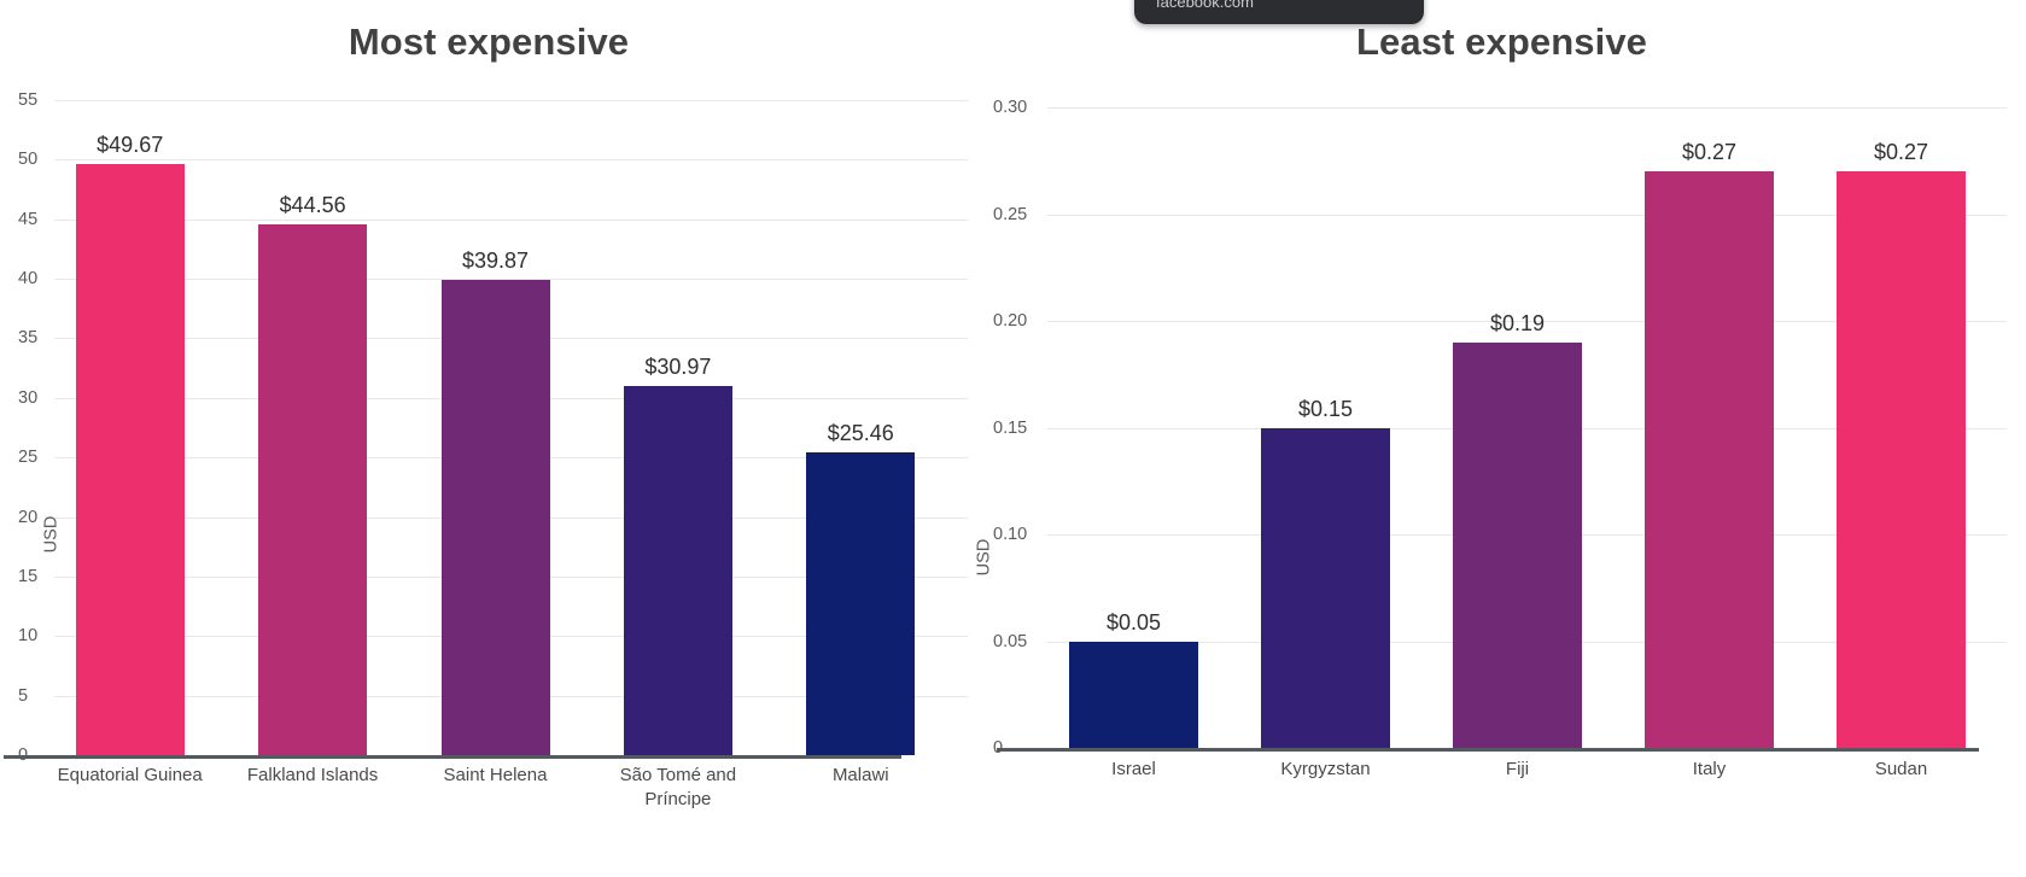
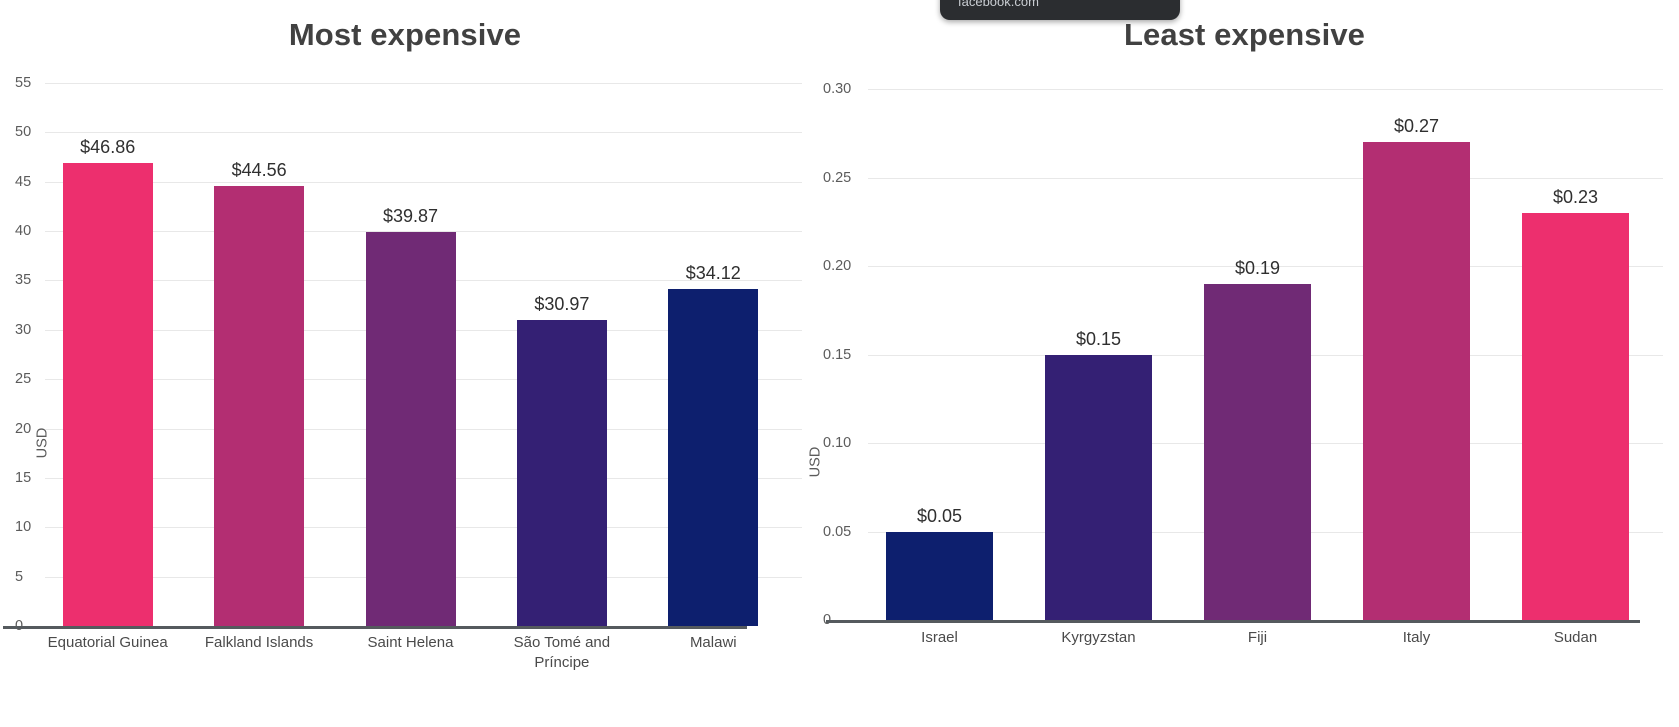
Most expensive/Equatorial Guinea: $49.67 -> $46.86
Most expensive/Malawi: $25.46 -> $34.12
Least expensive/Sudan: $0.27 -> $0.23
